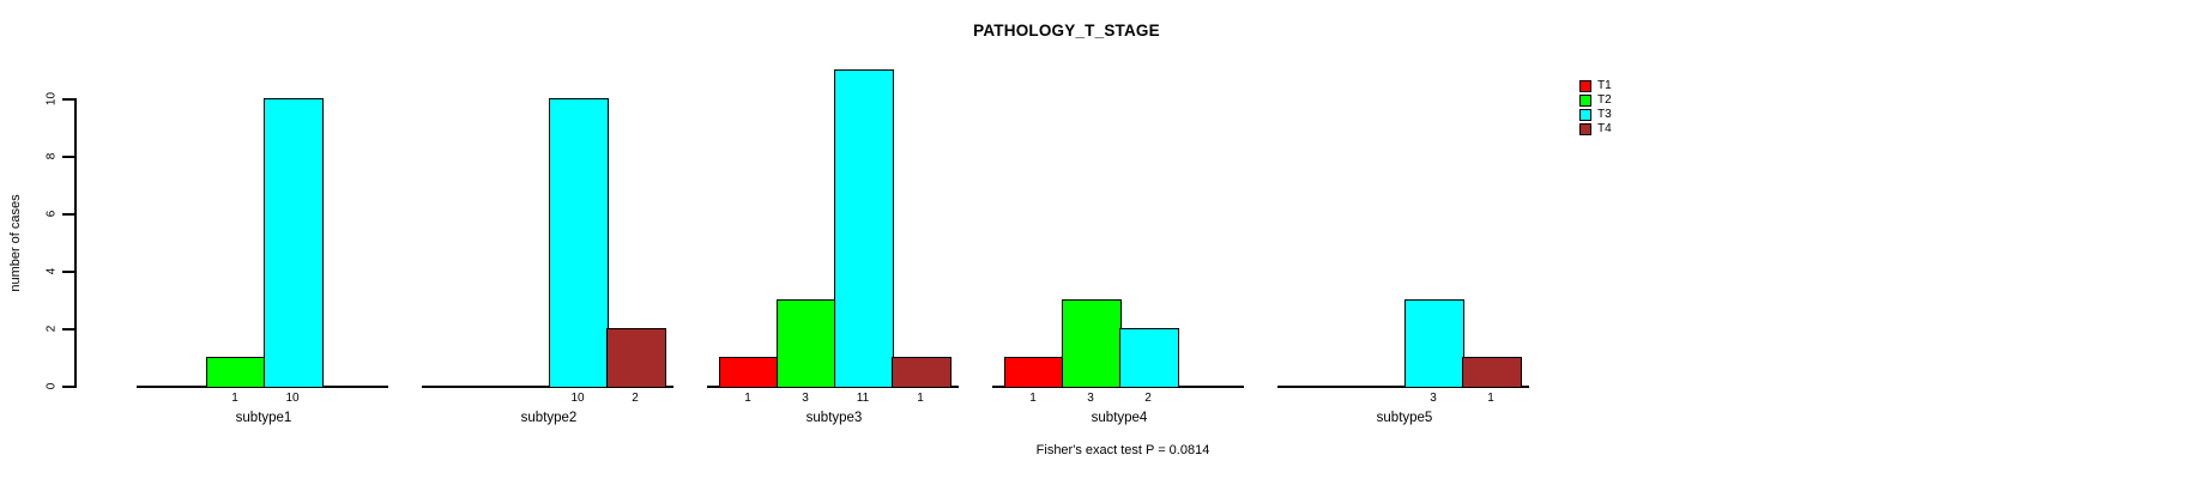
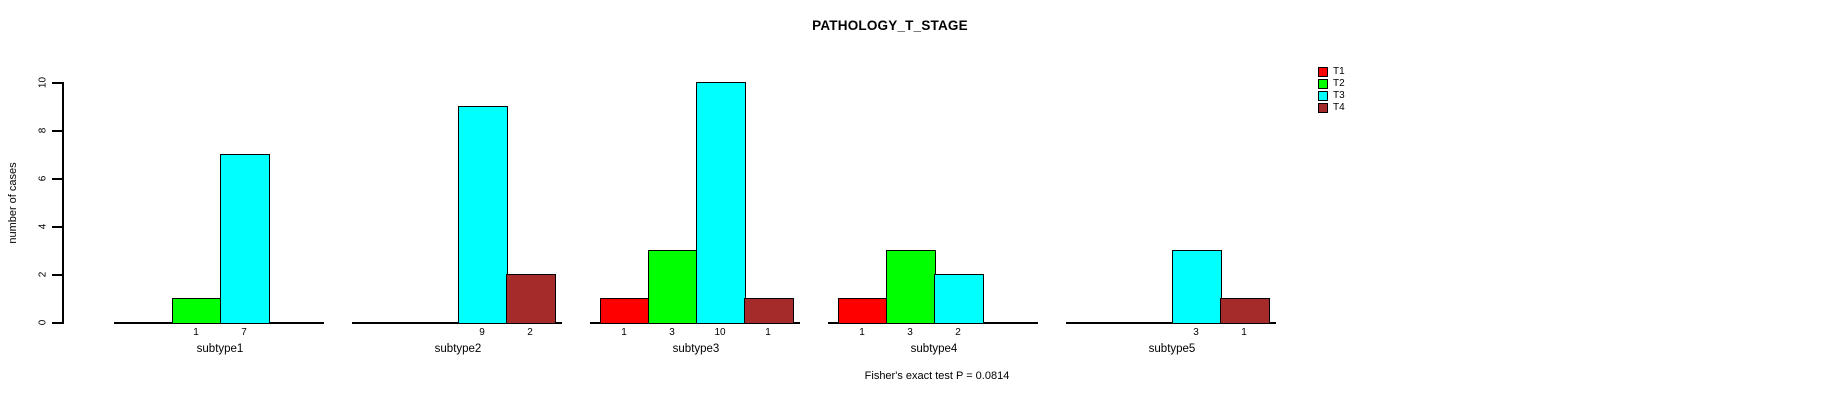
T3/subtype1: 10 -> 7
T3/subtype2: 10 -> 9
T3/subtype3: 11 -> 10
